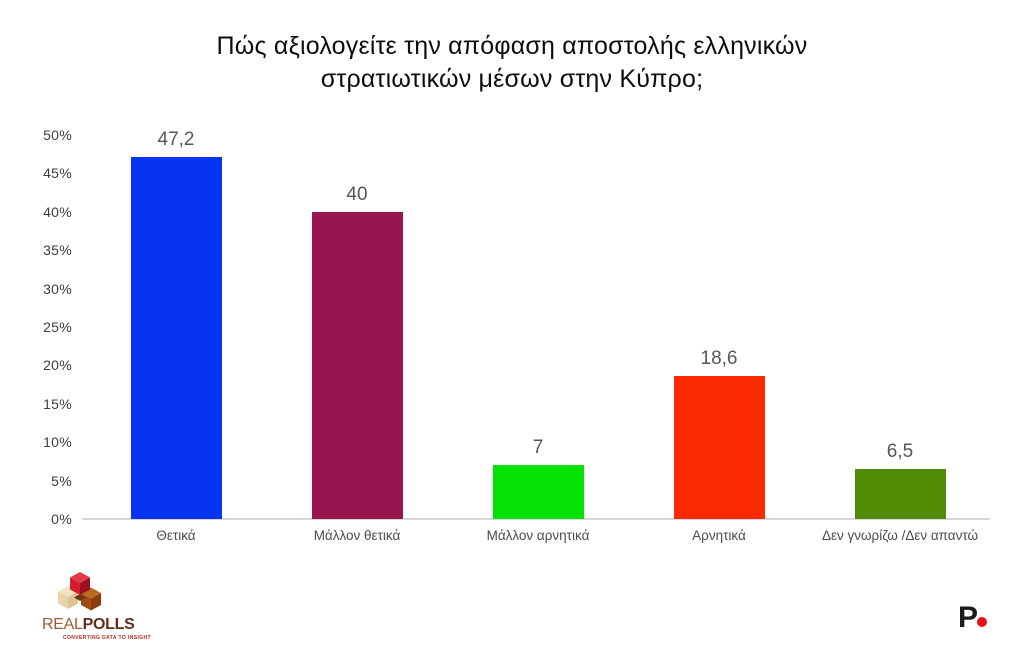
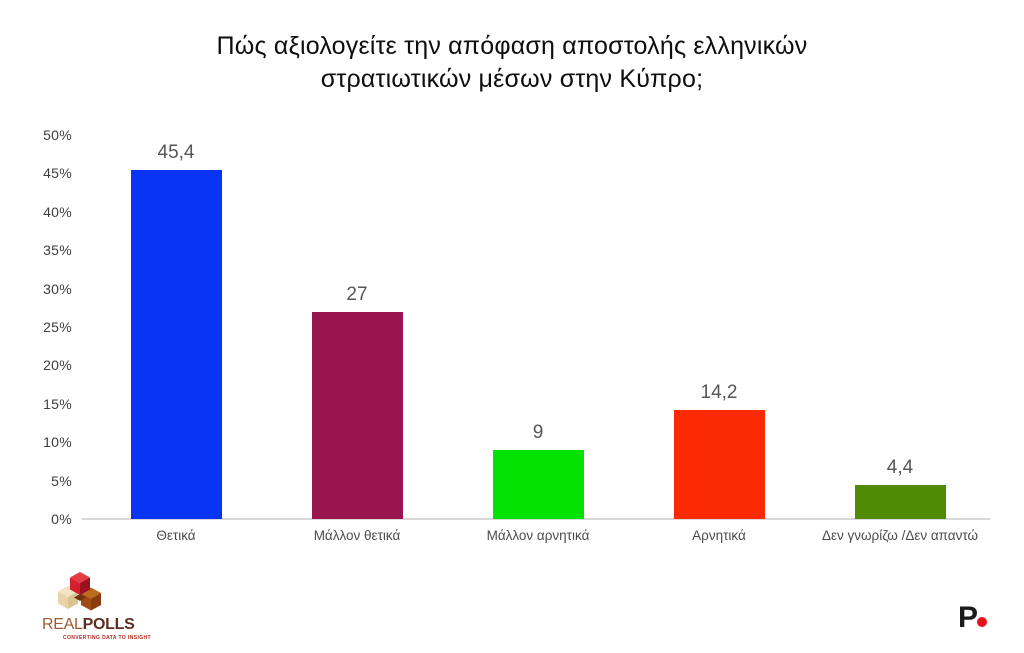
Θετικά: 47,2 -> 45,4
Μάλλον θετικά: 40 -> 27
Μάλλον αρνητικά: 7 -> 9
Αρνητικά: 18,6 -> 14,2
Δεν γνωρίζω /Δεν απαντώ: 6,5 -> 4,4
